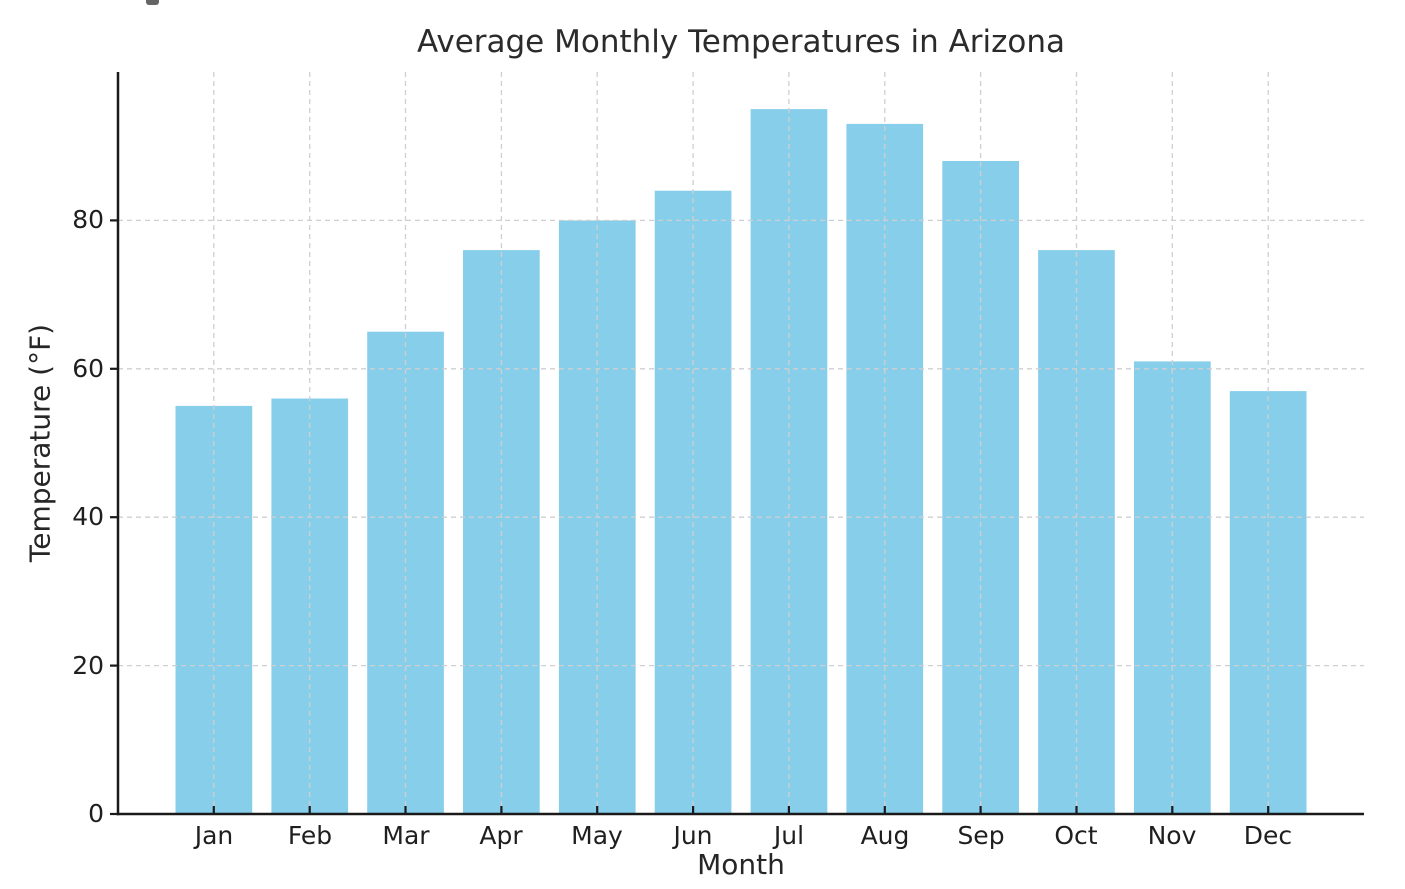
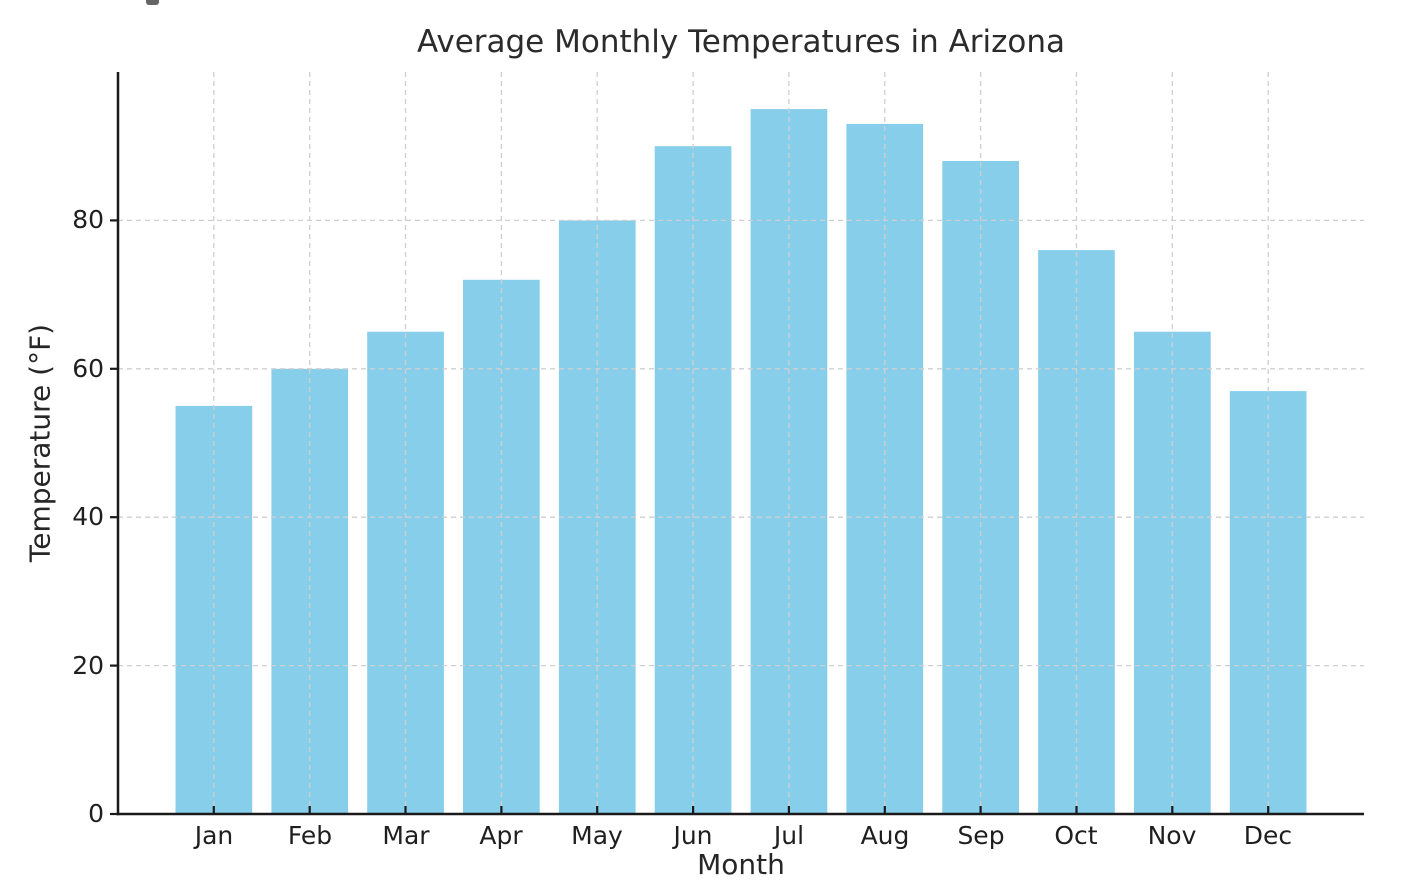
Feb: 56 -> 60
Apr: 76 -> 72
Jun: 84 -> 90
Nov: 61 -> 65
